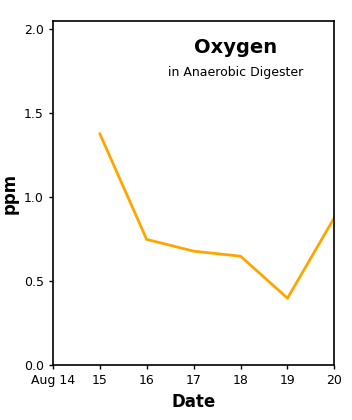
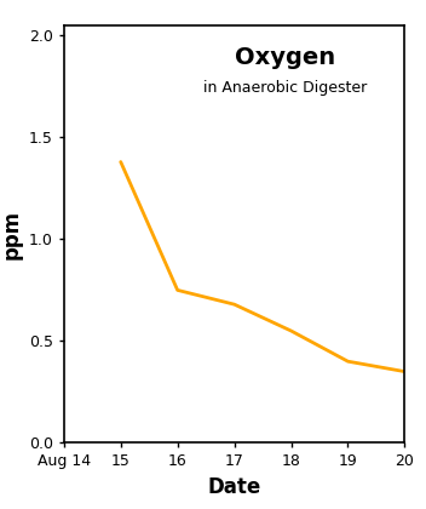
18: 0.65 -> 0.55
20: 0.88 -> 0.35
